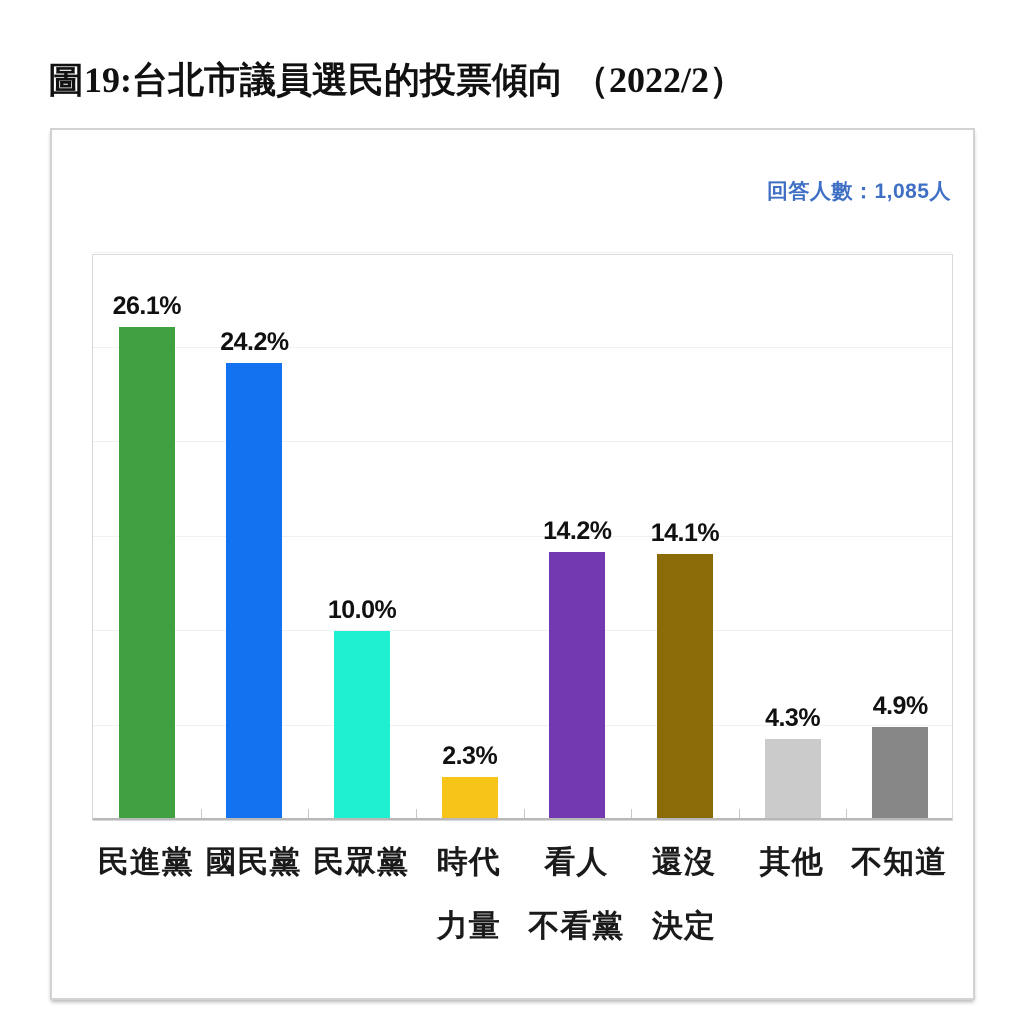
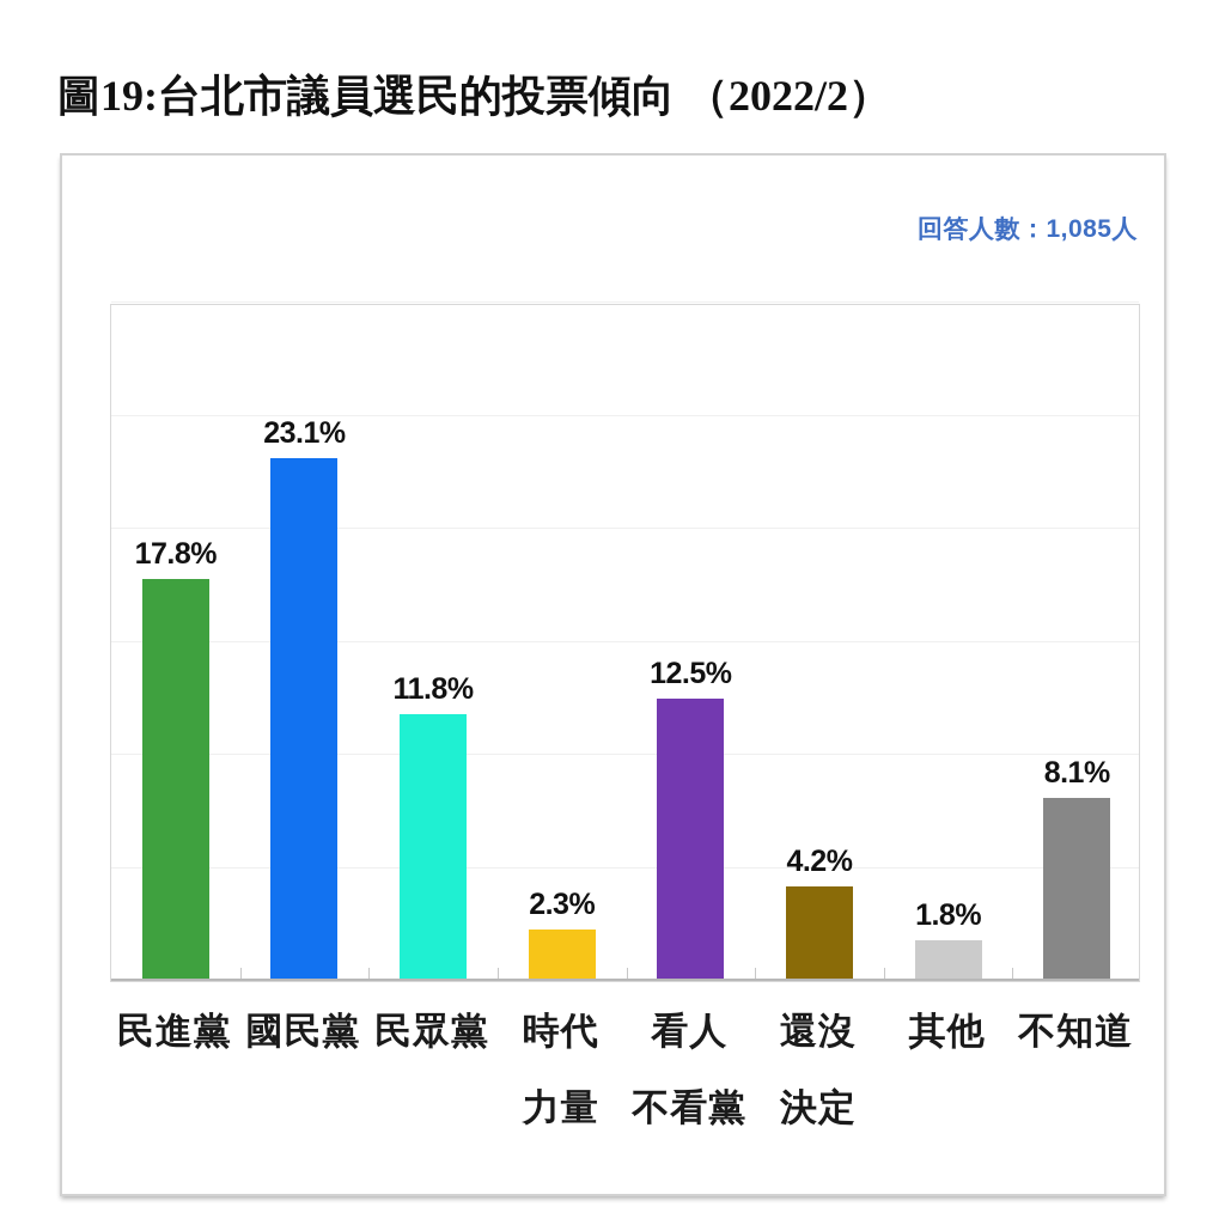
民進黨: 26.1% -> 17.8%
國民黨: 24.2% -> 23.1%
民眾黨: 10.0% -> 11.8%
看人不看黨: 14.2% -> 12.5%
還沒決定: 14.1% -> 4.2%
其他: 4.3% -> 1.8%
不知道: 4.9% -> 8.1%
